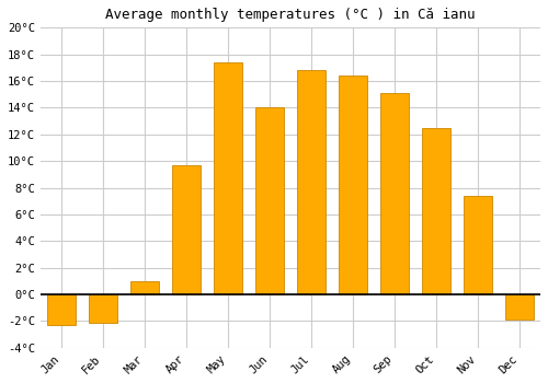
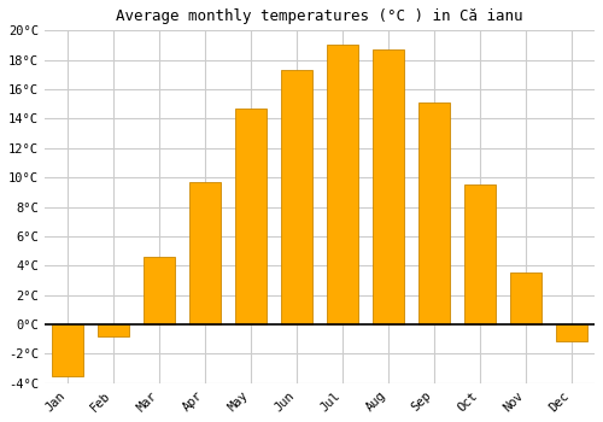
Jan: -2.3°C -> -3.5°C
Feb: -2.1°C -> -0.8°C
Mar: 1.0°C -> 4.6°C
May: 17.4°C -> 14.7°C
Jun: 14.0°C -> 17.3°C
Jul: 16.8°C -> 19.0°C
Aug: 16.4°C -> 18.7°C
Oct: 12.5°C -> 9.5°C
Nov: 7.4°C -> 3.5°C
Dec: -1.9°C -> -1.1°C
